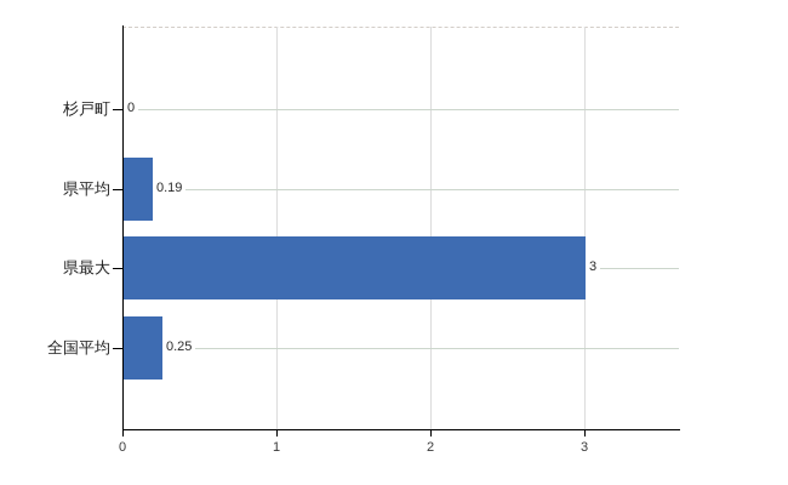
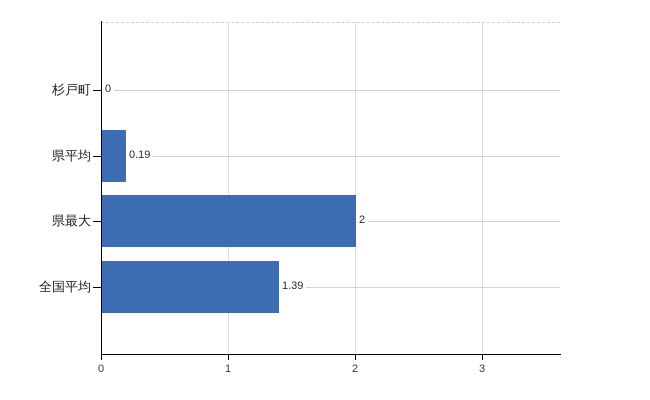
県最大: 3 -> 2
全国平均: 0.25 -> 1.39
